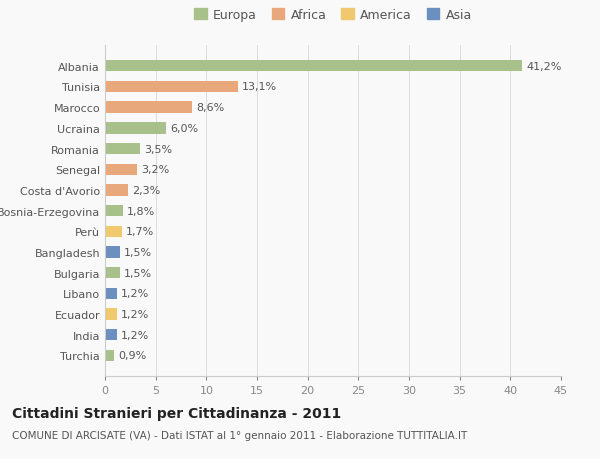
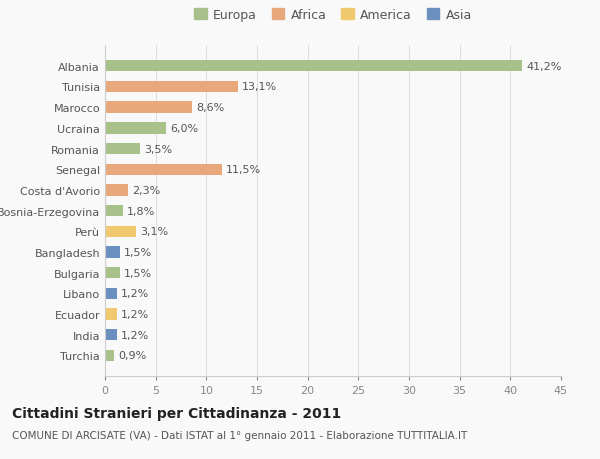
Senegal: 3,2% -> 11,5%
Perù: 1,7% -> 3,1%
